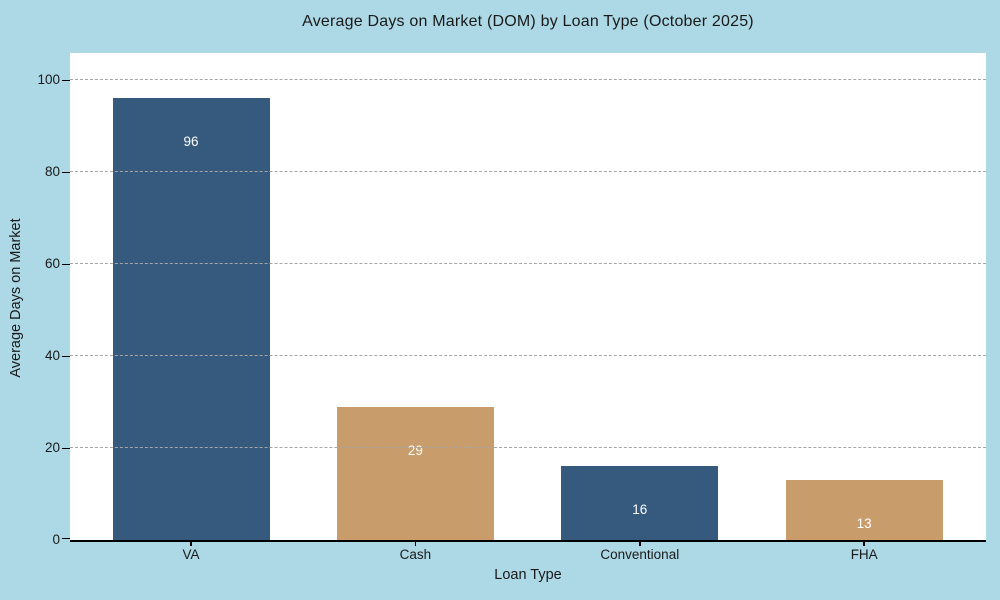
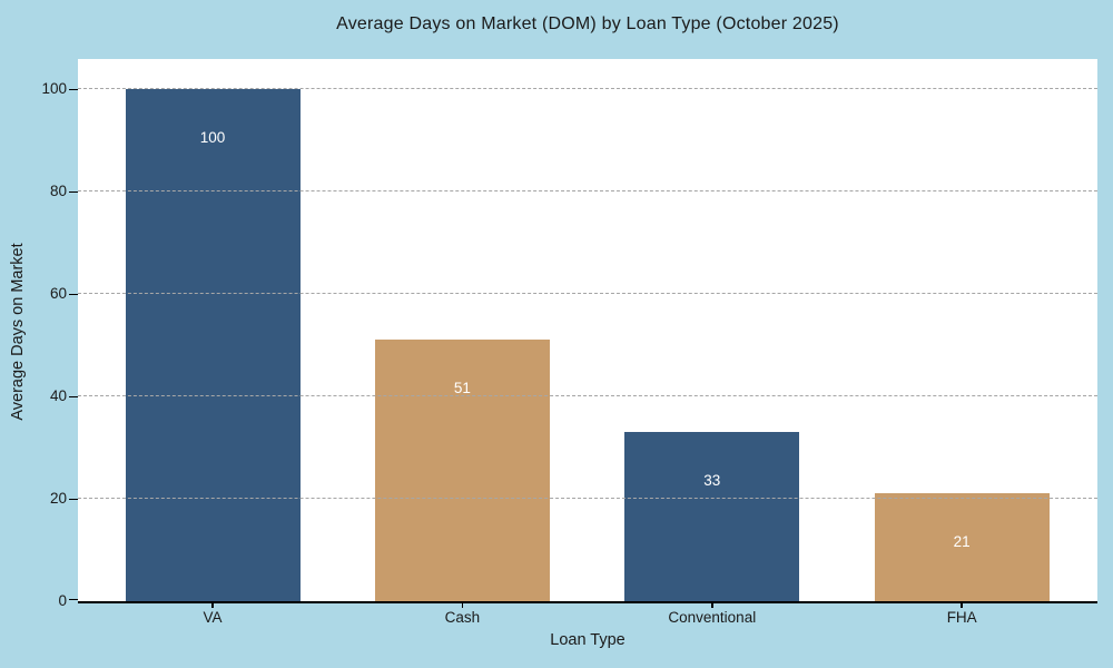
VA: 96 -> 100
Cash: 29 -> 51
Conventional: 16 -> 33
FHA: 13 -> 21
